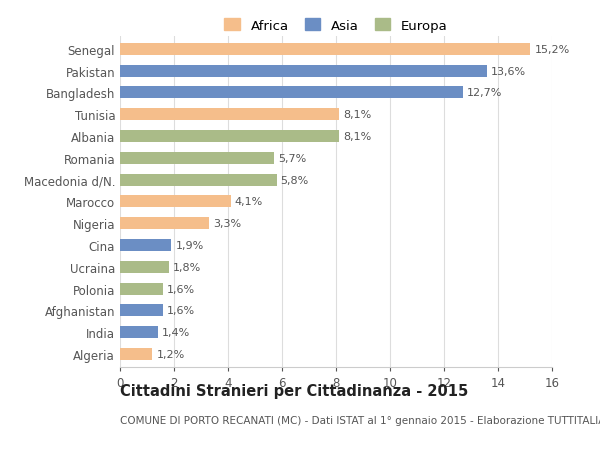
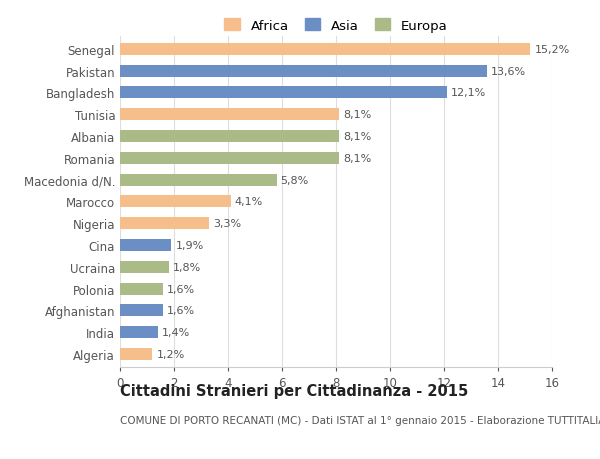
Bangladesh: 12,7% -> 12,1%
Romania: 5,7% -> 8,1%
